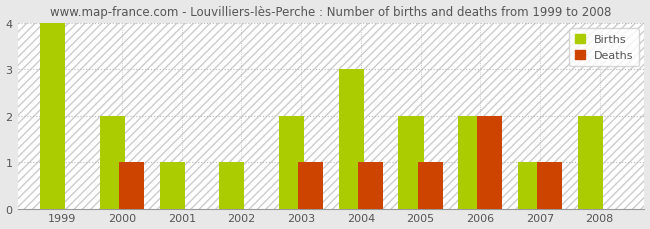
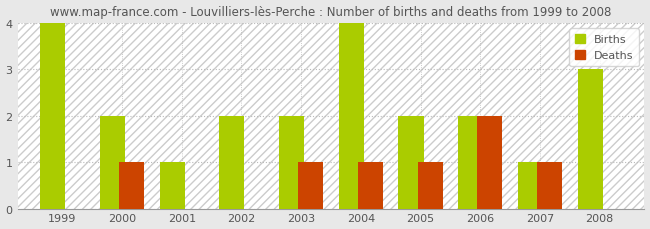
Births/2002: 1 -> 2
Births/2004: 3 -> 4
Births/2008: 2 -> 3
